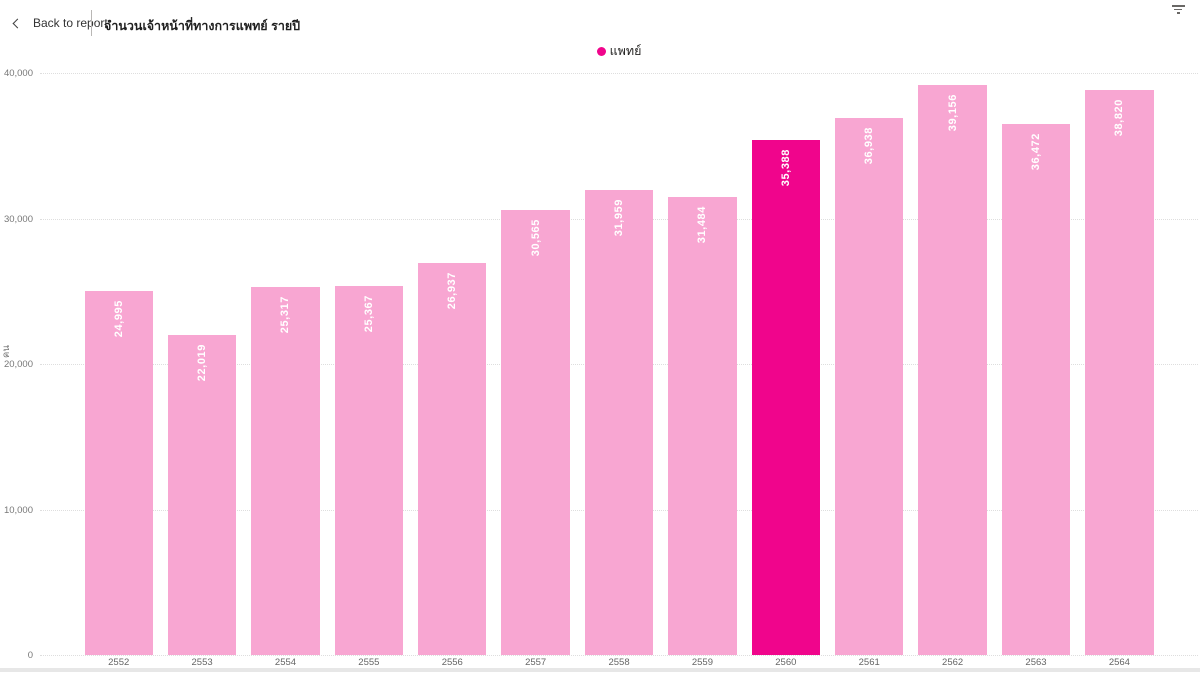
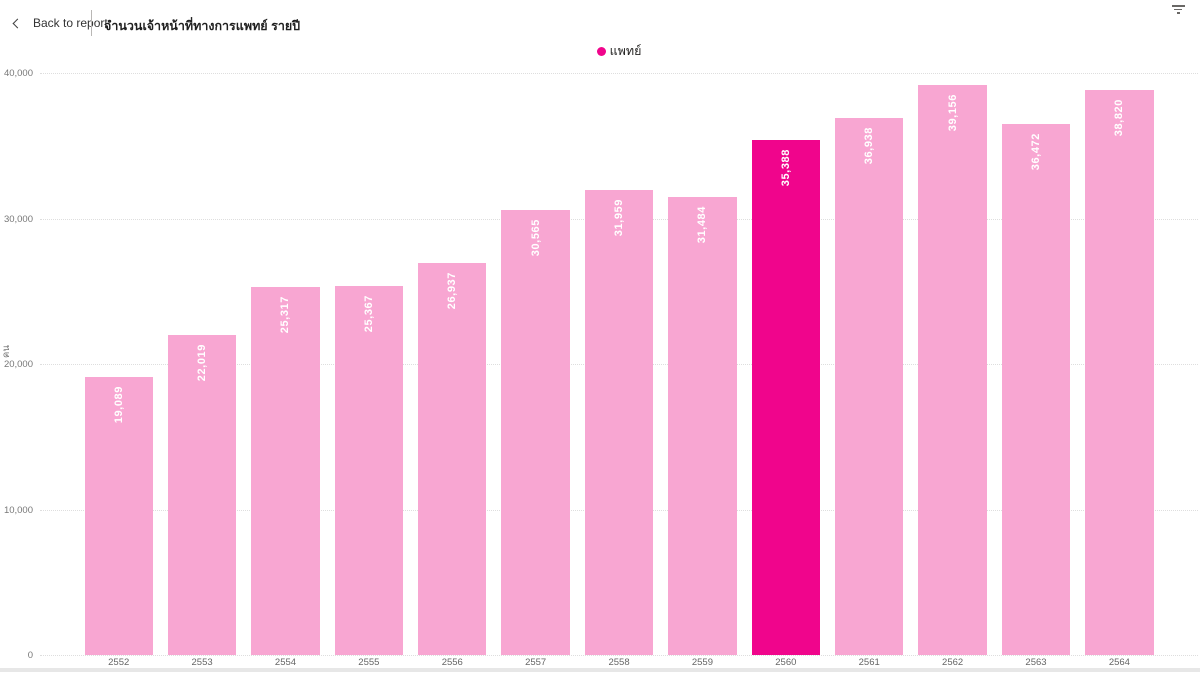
2552: 24,995 -> 19,089
